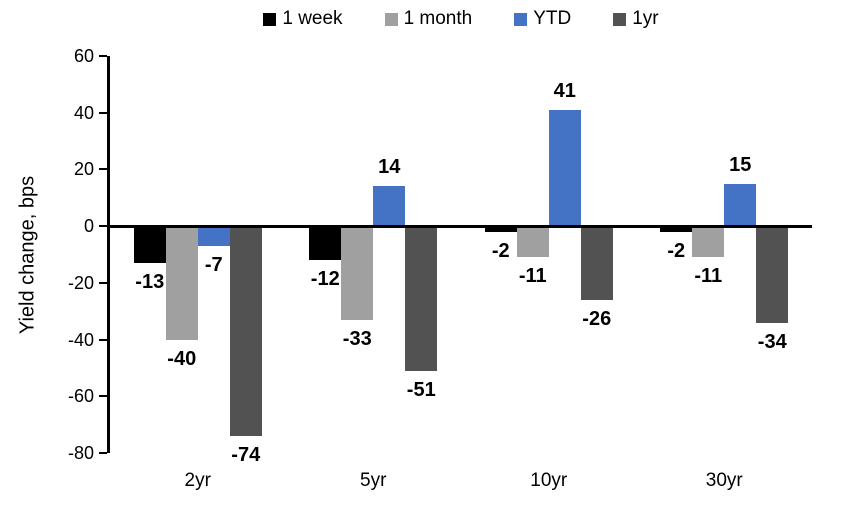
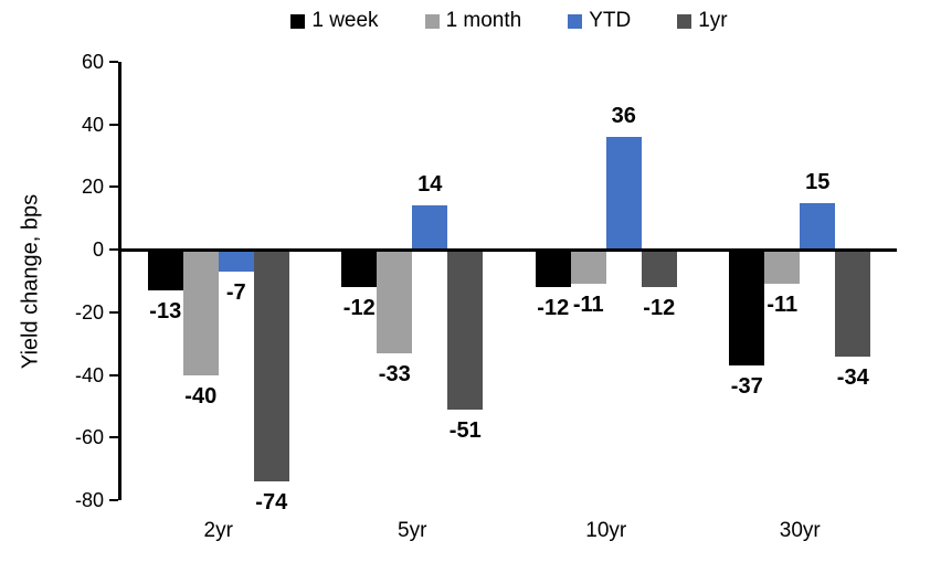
1 week/10yr: -2 -> -12
YTD/10yr: 41 -> 36
1yr/10yr: -26 -> -12
1 week/30yr: -2 -> -37
